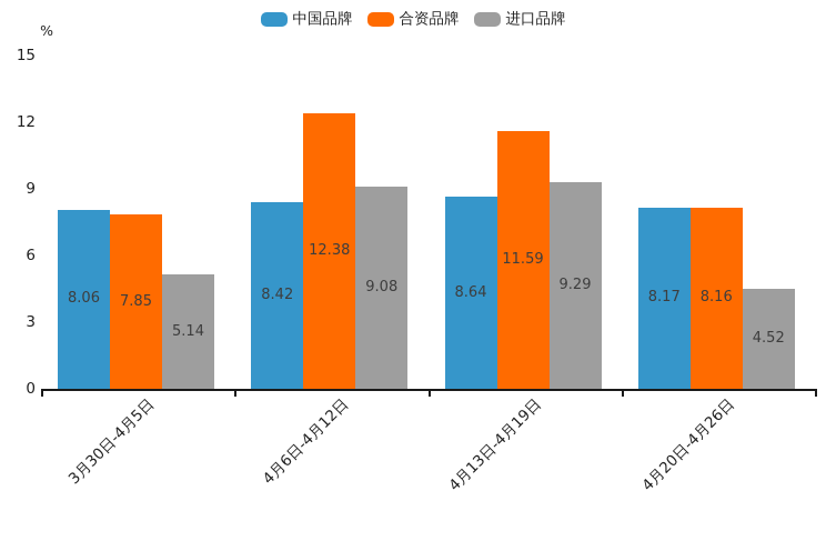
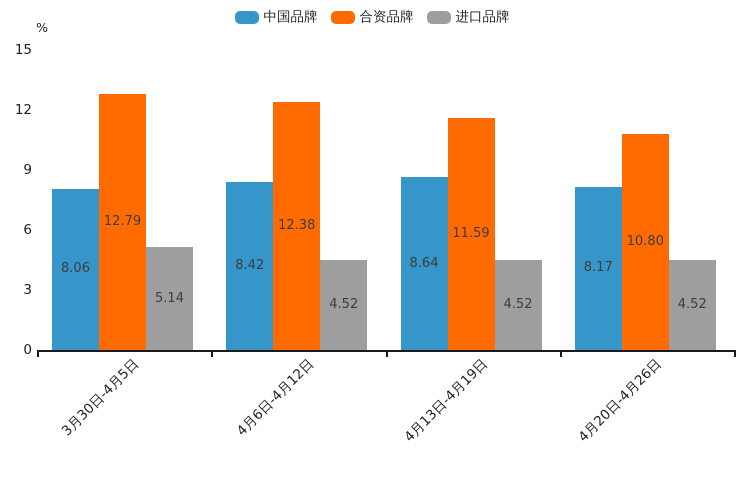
合资品牌/3月30日-4月5日: 7.85 -> 12.79
进口品牌/4月6日-4月12日: 9.08 -> 4.52
进口品牌/4月13日-4月19日: 9.29 -> 4.52
合资品牌/4月20日-4月26日: 8.16 -> 10.80
